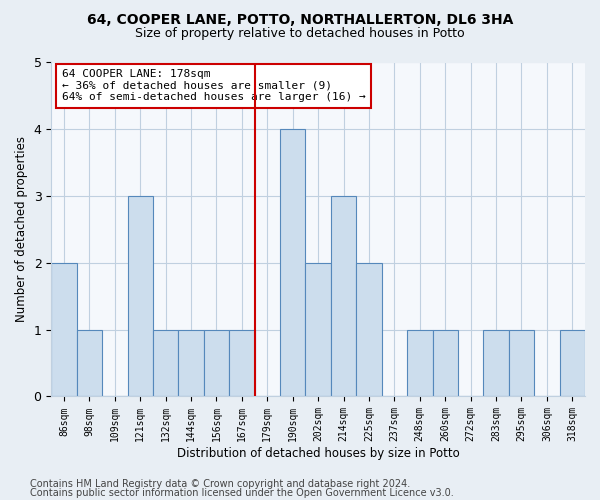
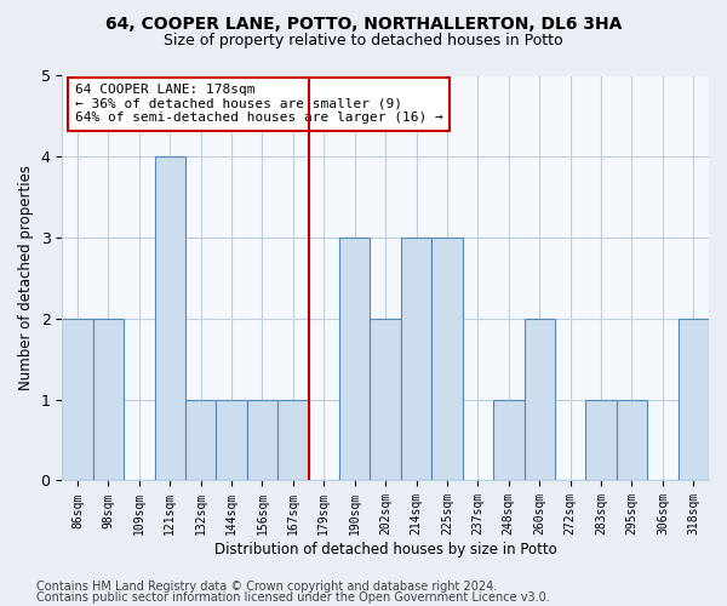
98sqm: 1 -> 2
121sqm: 3 -> 4
190sqm: 4 -> 3
225sqm: 2 -> 3
260sqm: 1 -> 2
318sqm: 1 -> 2
